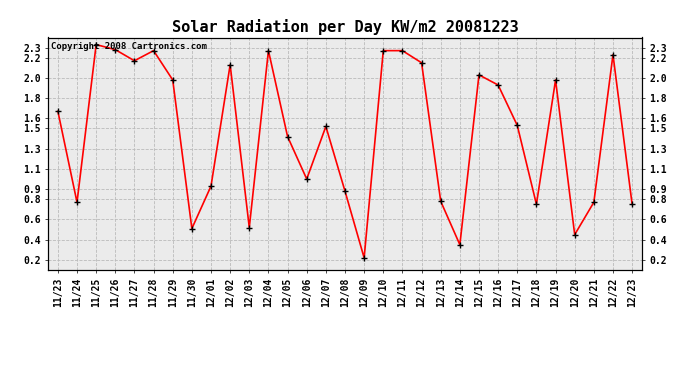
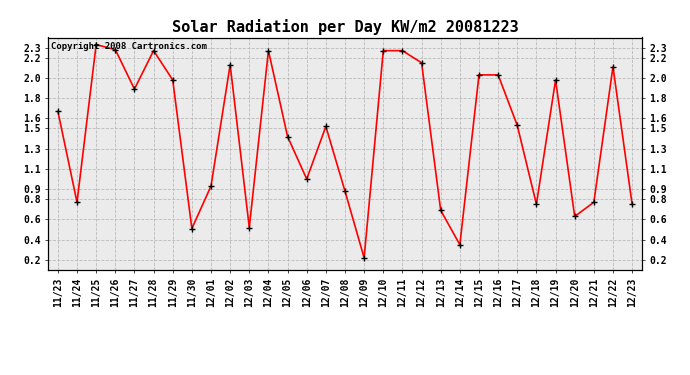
11/27: 2.17 -> 1.89
12/13: 0.78 -> 0.69
12/16: 1.93 -> 2.03
12/20: 0.45 -> 0.63
12/22: 2.23 -> 2.11
